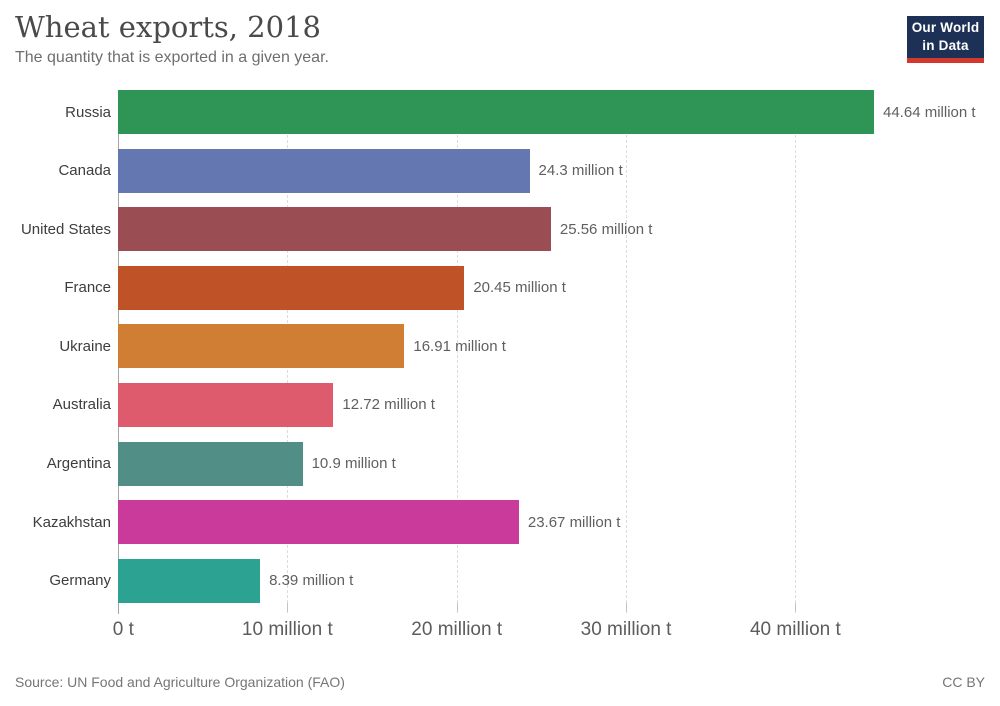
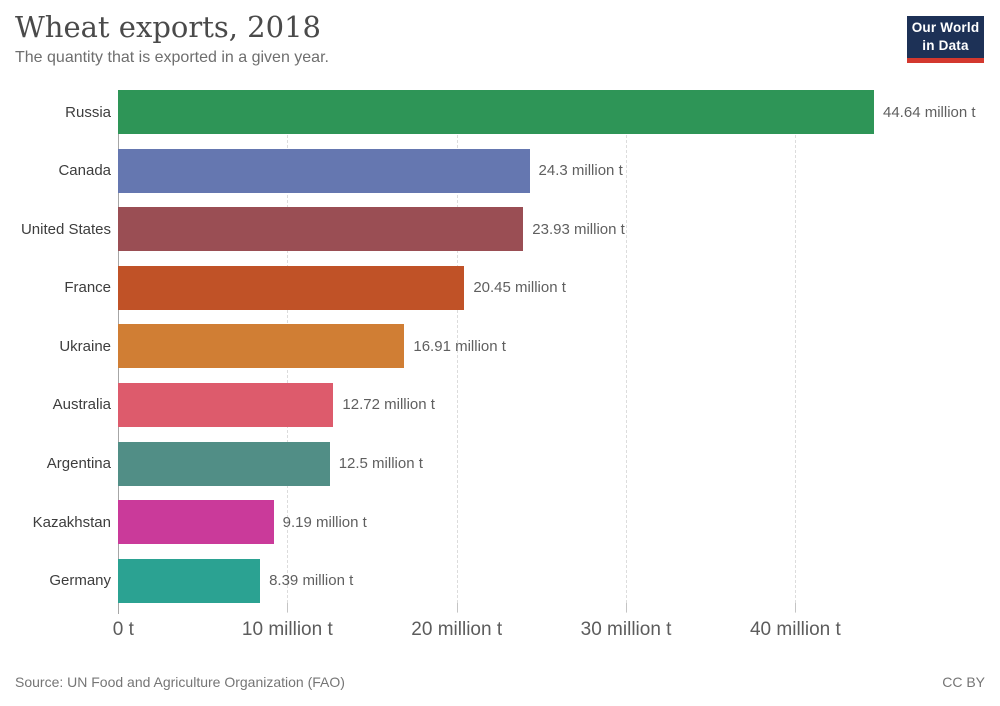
United States: 25.56 -> 23.93
Argentina: 10.9 -> 12.5
Kazakhstan: 23.67 -> 9.19
